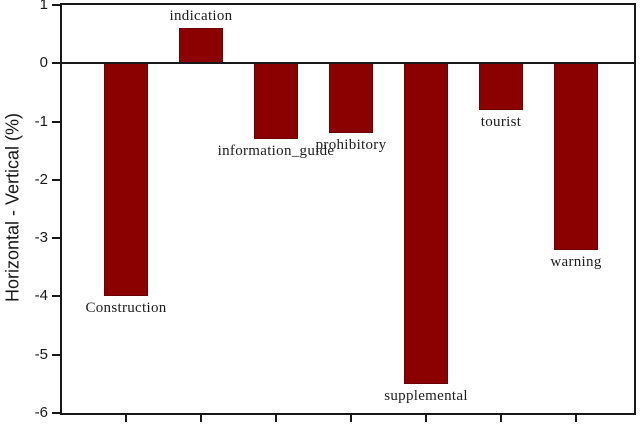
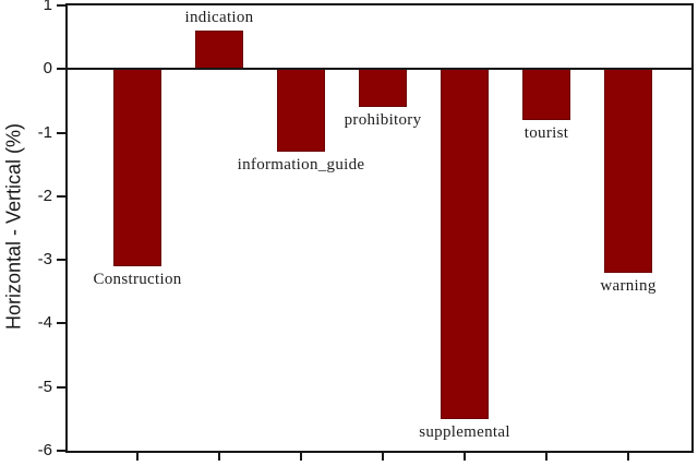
Construction: -4.0 -> -3.1
prohibitory: -1.2 -> -0.6
